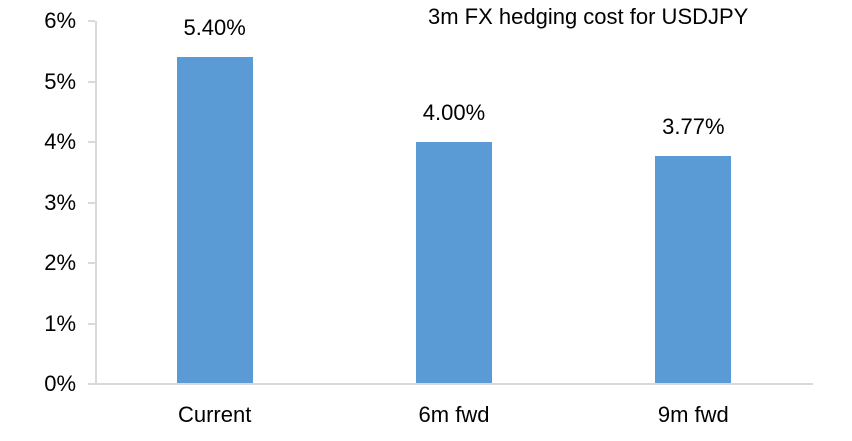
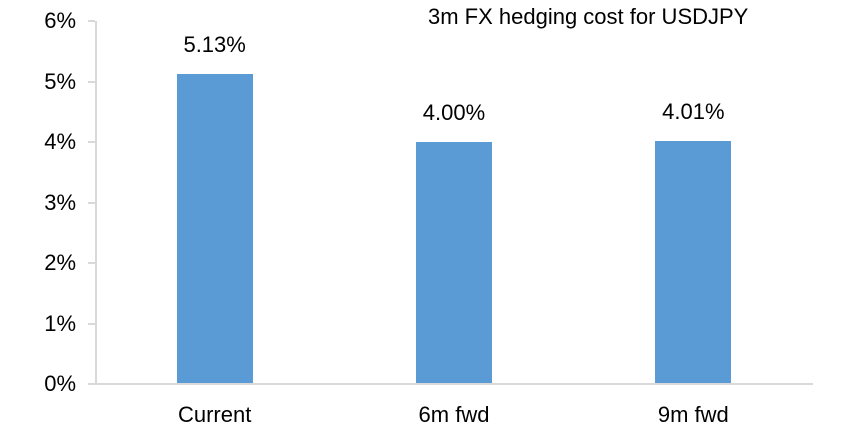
Current: 5.40% -> 5.13%
9m fwd: 3.77% -> 4.01%
